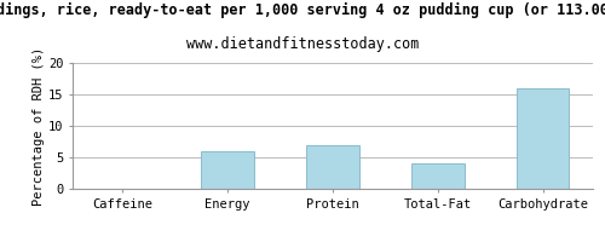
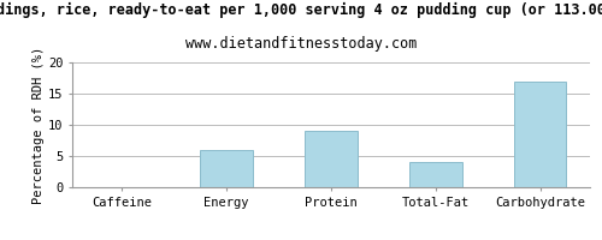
Protein: 7 -> 9
Carbohydrate: 16 -> 17
